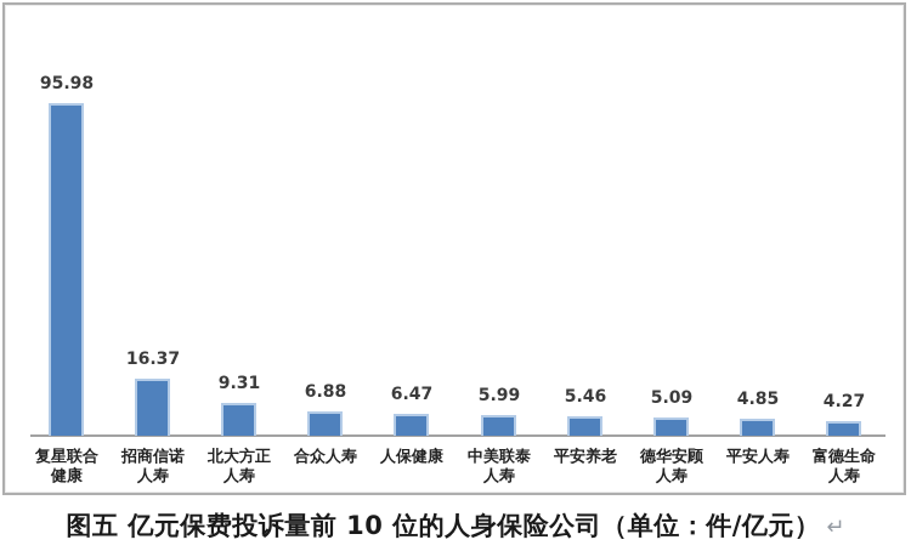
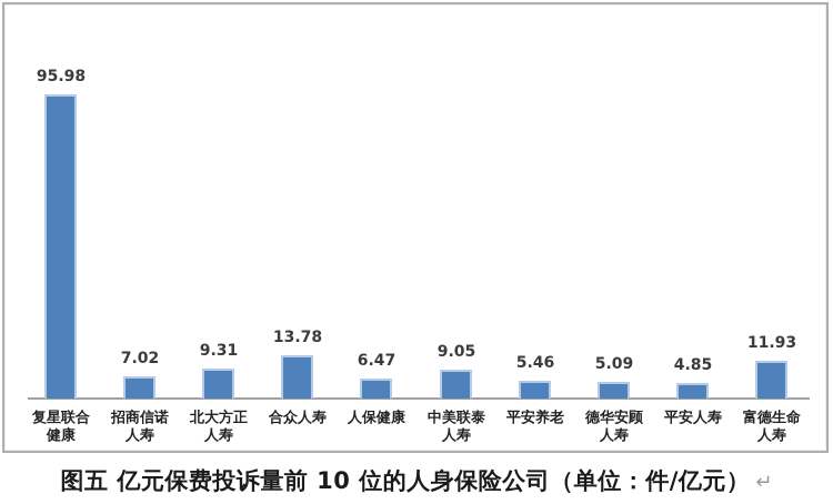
招商信诺人寿: 16.37 -> 7.02
合众人寿: 6.88 -> 13.78
中美联泰人寿: 5.99 -> 9.05
富德生命人寿: 4.27 -> 11.93
